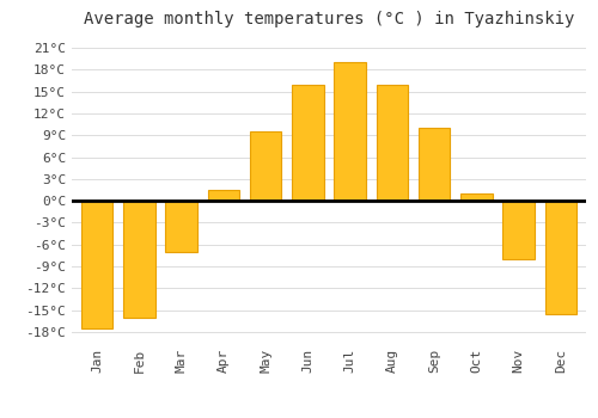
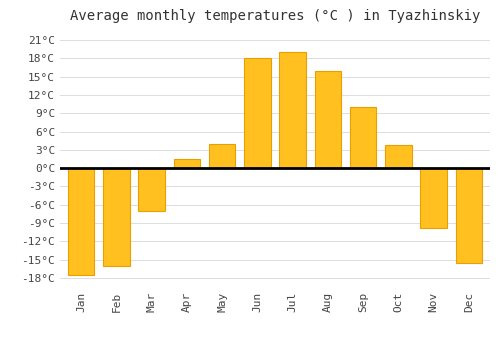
May: 9.5°C -> 4.0°C
Jun: 16.0°C -> 18.0°C
Oct: 1.0°C -> 3.8°C
Nov: -8.0°C -> -9.8°C
